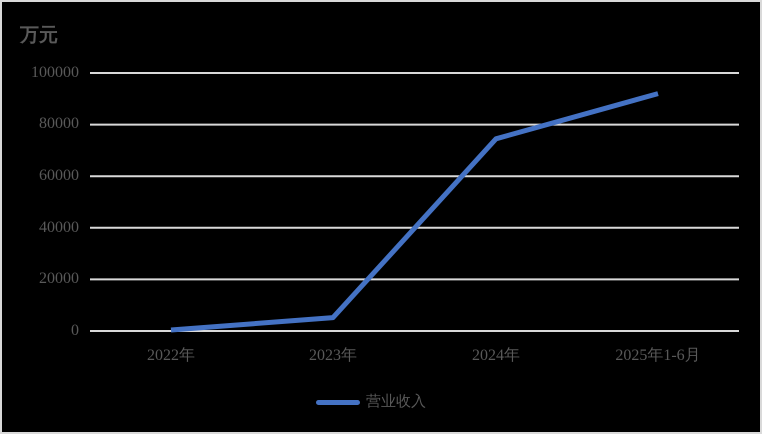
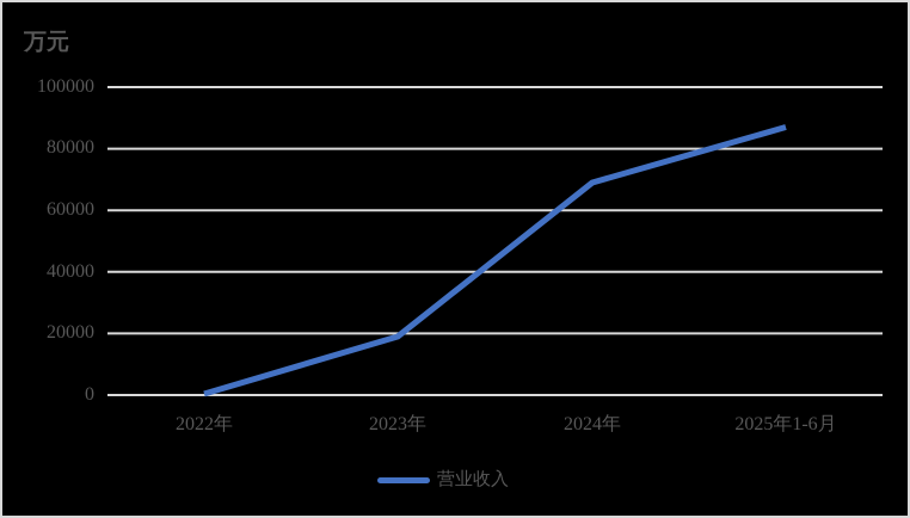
2023年: 5000 -> 19000
2024年: 74000 -> 69000
2025年1-6月: 92000 -> 87000
